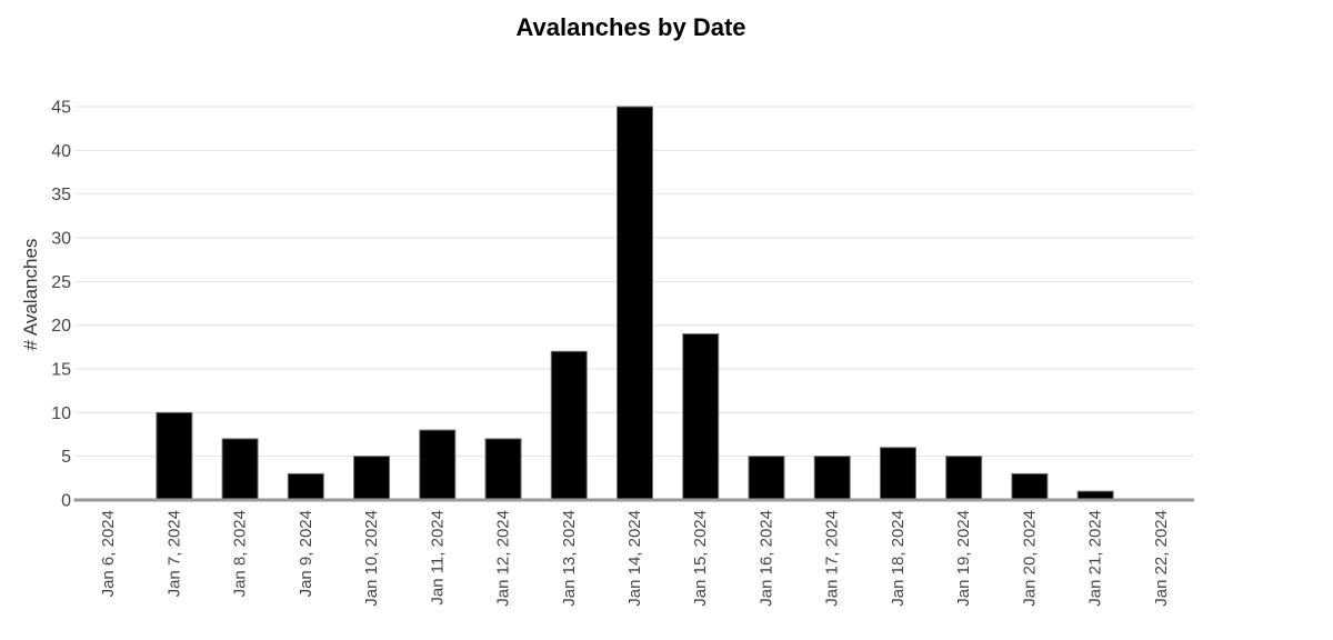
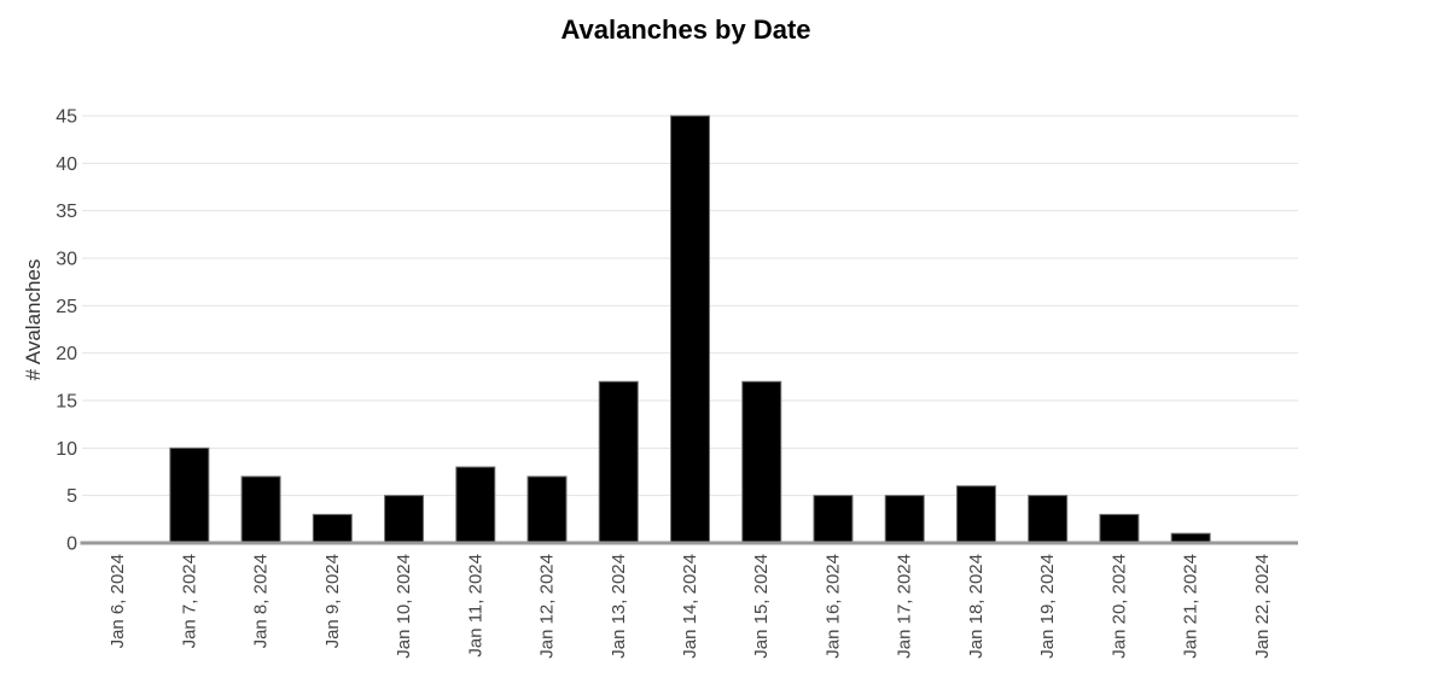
Jan 15, 2024: 19 -> 17
